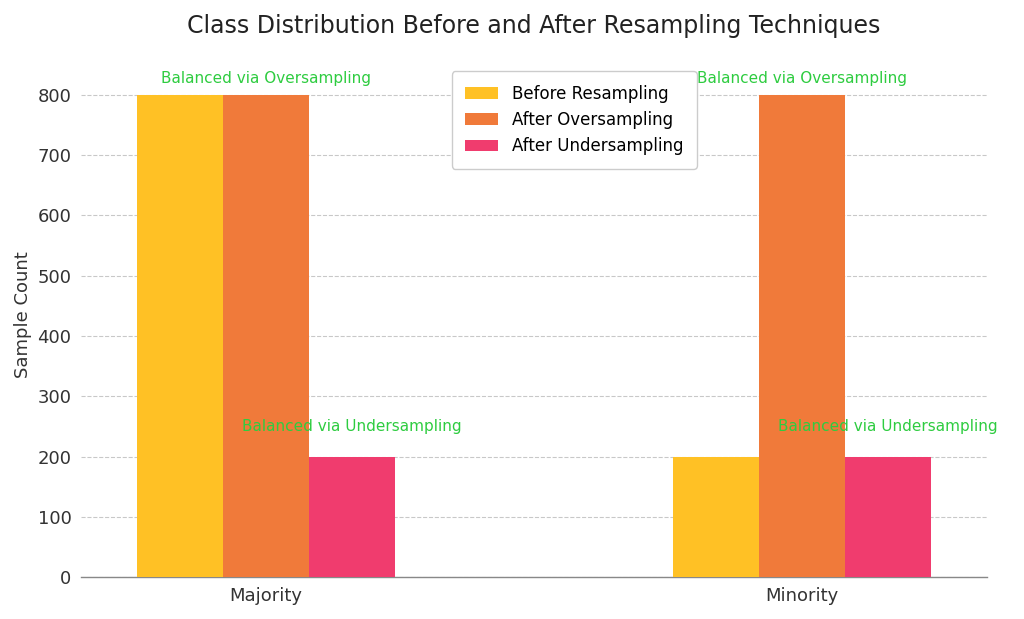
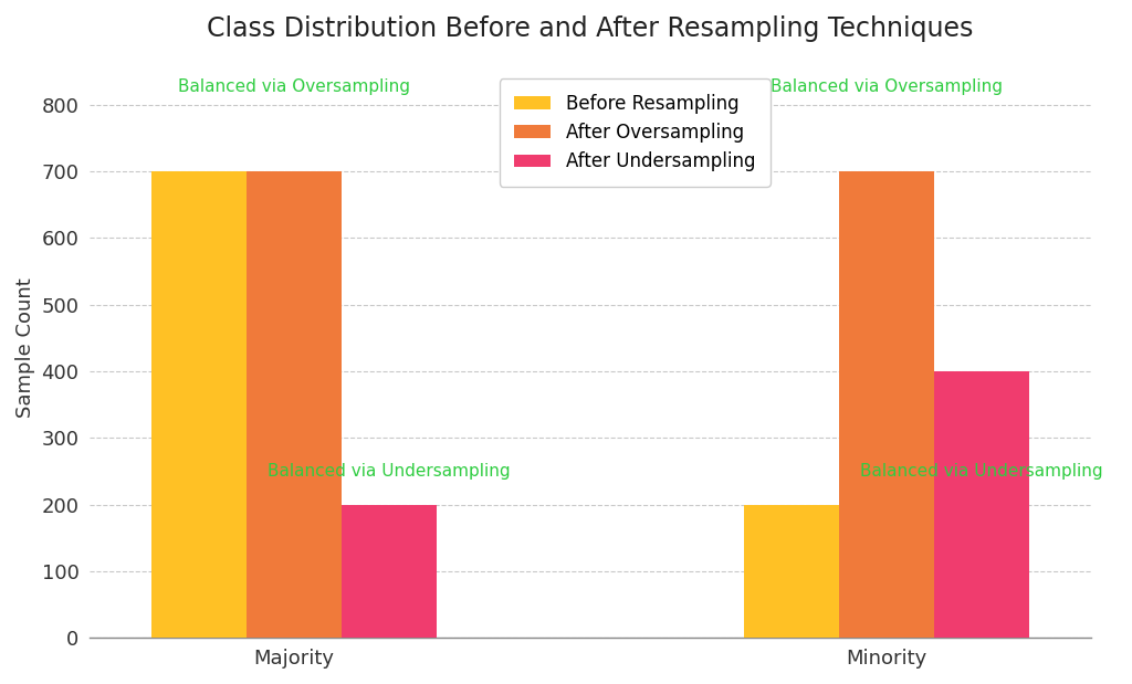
Before Resampling/Majority: 800 -> 700
After Oversampling/Majority: 800 -> 700
After Oversampling/Minority: 800 -> 700
After Undersampling/Minority: 200 -> 400
